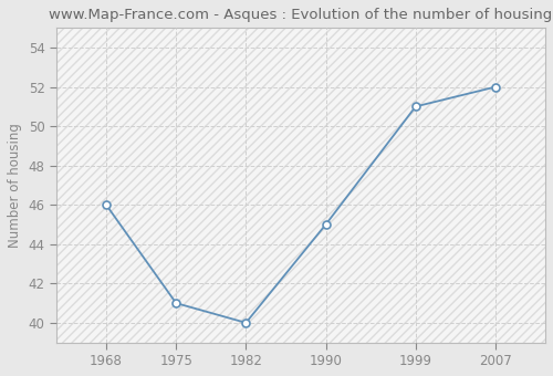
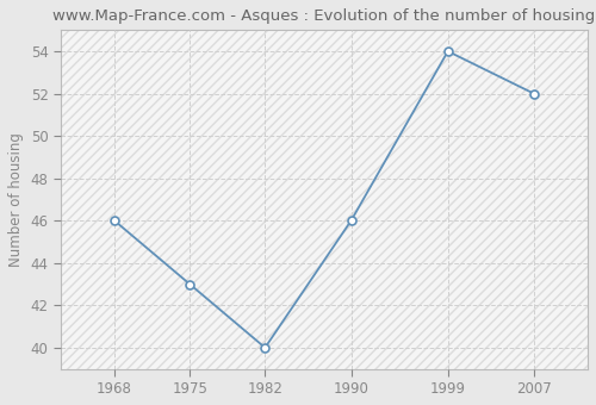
1975: 41 -> 43
1990: 45 -> 46
1999: 51 -> 54
